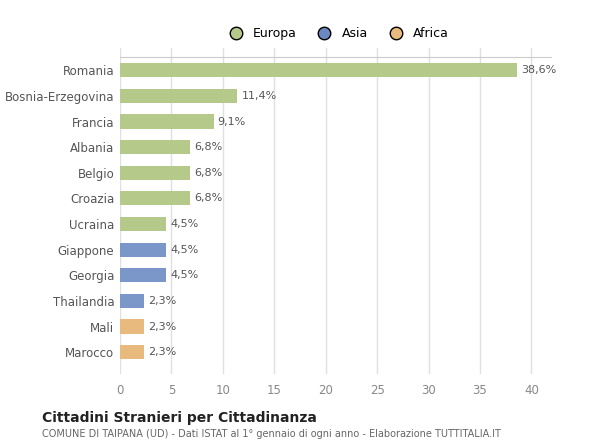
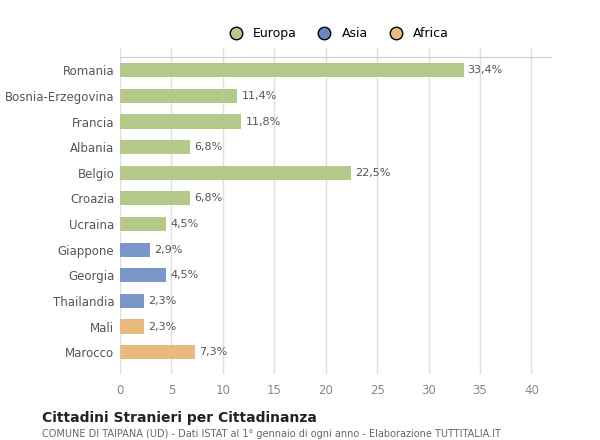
Romania: 38,6% -> 33,4%
Francia: 9,1% -> 11,8%
Belgio: 6,8% -> 22,5%
Giappone: 4,5% -> 2,9%
Marocco: 2,3% -> 7,3%
